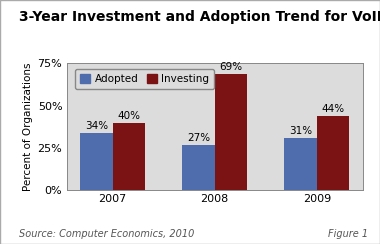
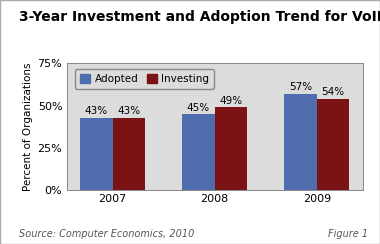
Adopted/2007: 34% -> 43%
Investing/2007: 40% -> 43%
Adopted/2008: 27% -> 45%
Investing/2008: 69% -> 49%
Adopted/2009: 31% -> 57%
Investing/2009: 44% -> 54%
